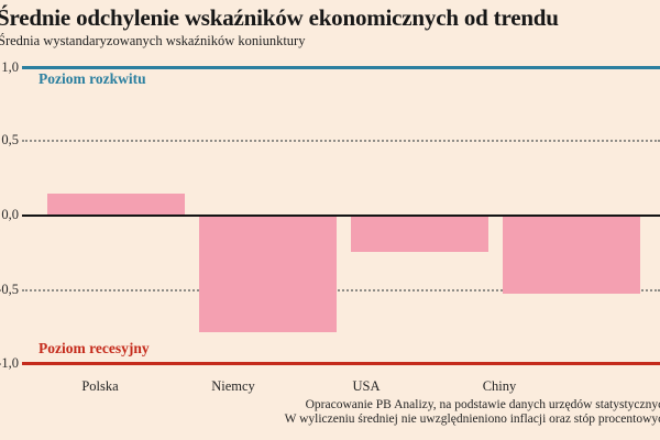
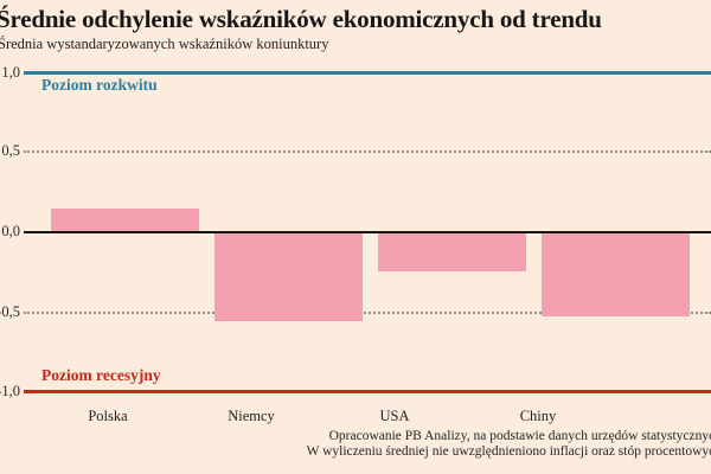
Niemcy: -0,78 -> -0,55
